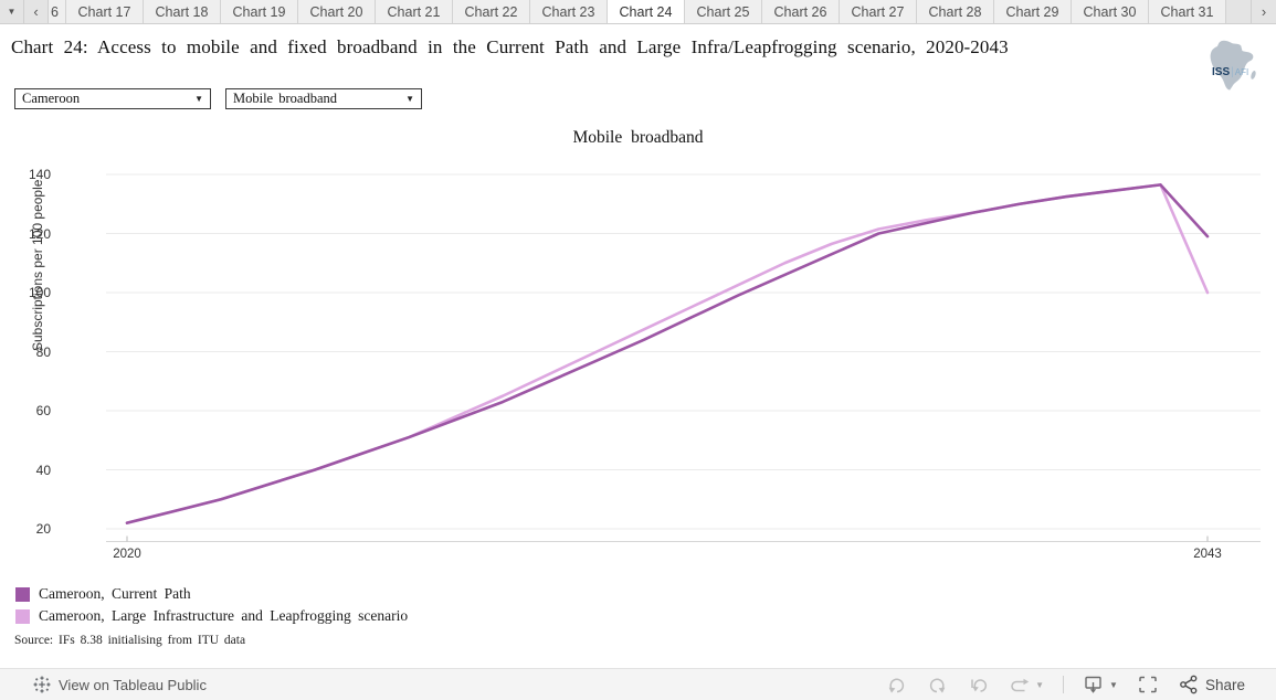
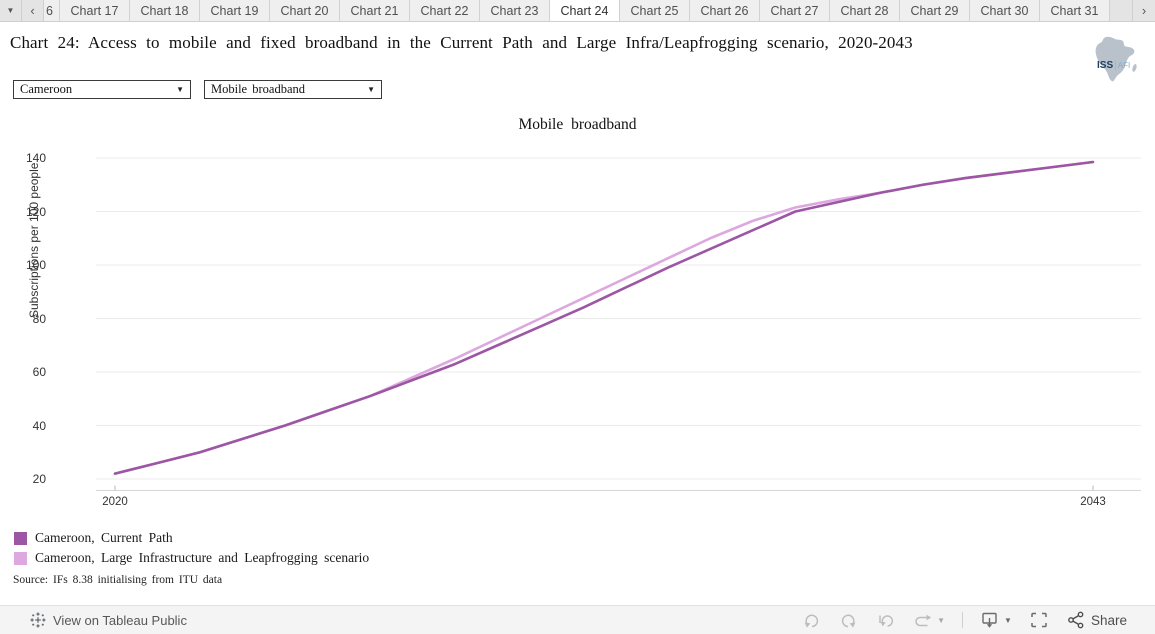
Cameroon, Current Path/2043: 119 -> 138
Cameroon, Large Infrastructure and Leapfrogging scenario/2043: 100 -> 138
